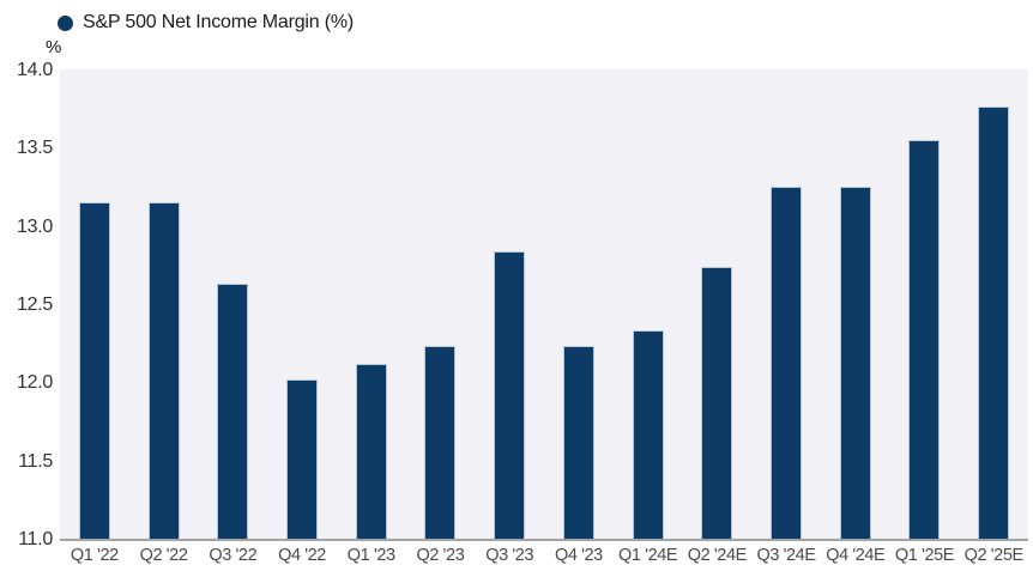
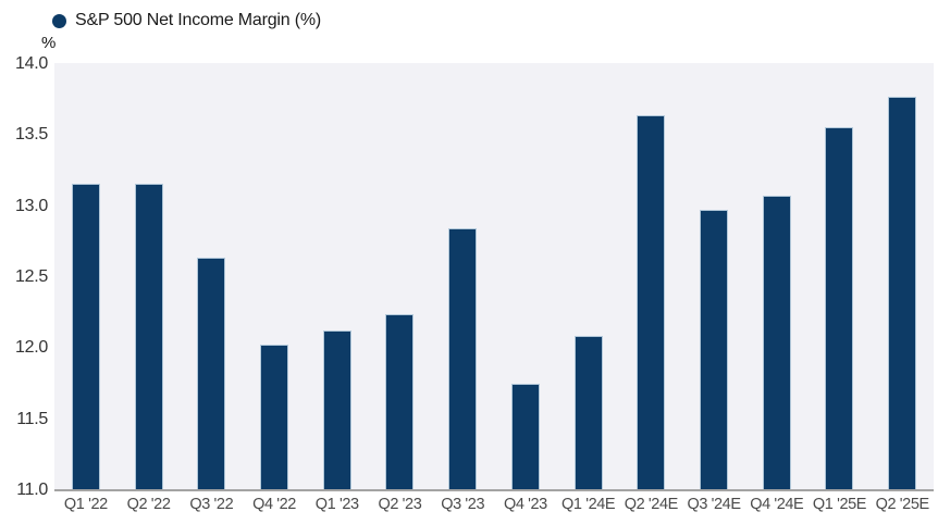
Q4 '23: 12.23 -> 11.74
Q1 '24E: 12.33 -> 12.08
Q2 '24E: 12.74 -> 13.63
Q3 '24E: 13.25 -> 12.97
Q4 '24E: 13.25 -> 13.07
